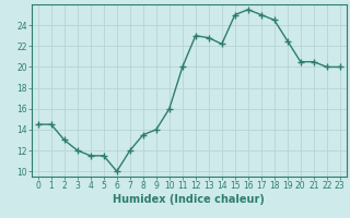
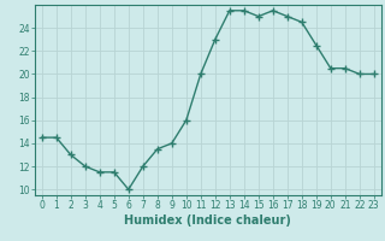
13: 22.8 -> 25.5
14: 22.2 -> 25.5
